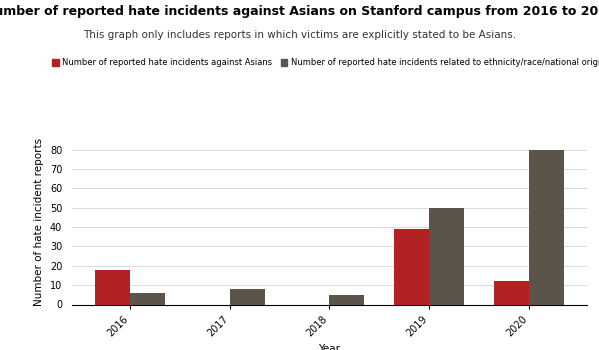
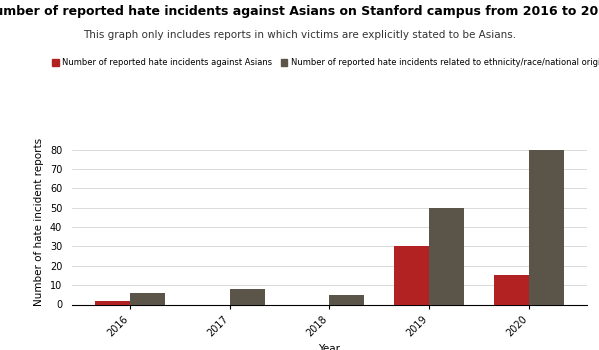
Number of reported hate incidents against Asians/2016: 18 -> 2
Number of reported hate incidents against Asians/2019: 39 -> 30
Number of reported hate incidents against Asians/2020: 12 -> 15
